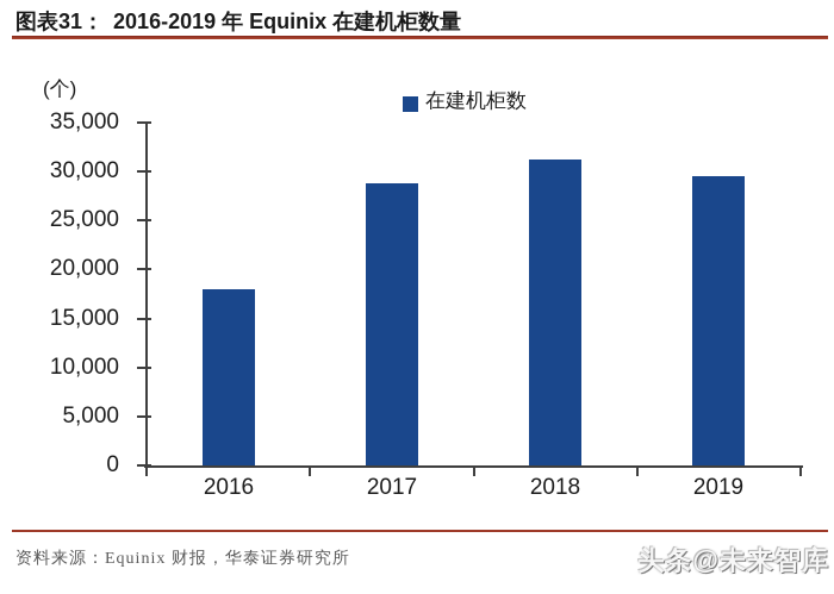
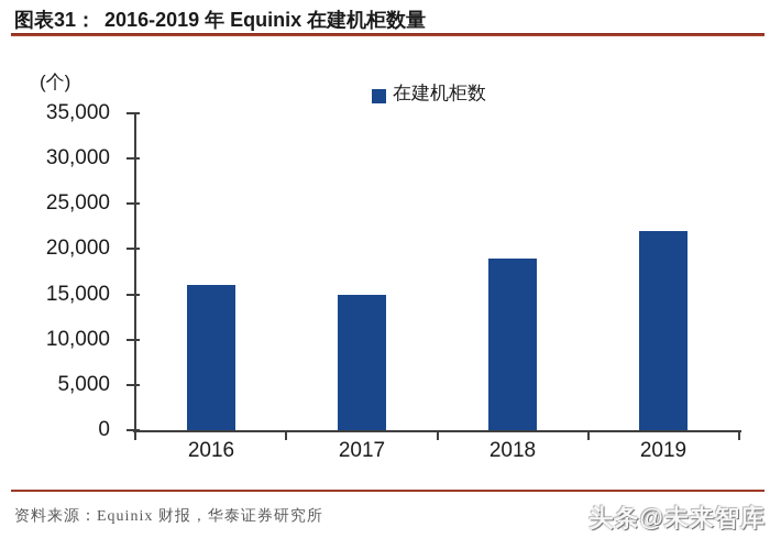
2016: 18000 -> 16000
2017: 29000 -> 15000
2018: 31000 -> 19000
2019: 30000 -> 22000
